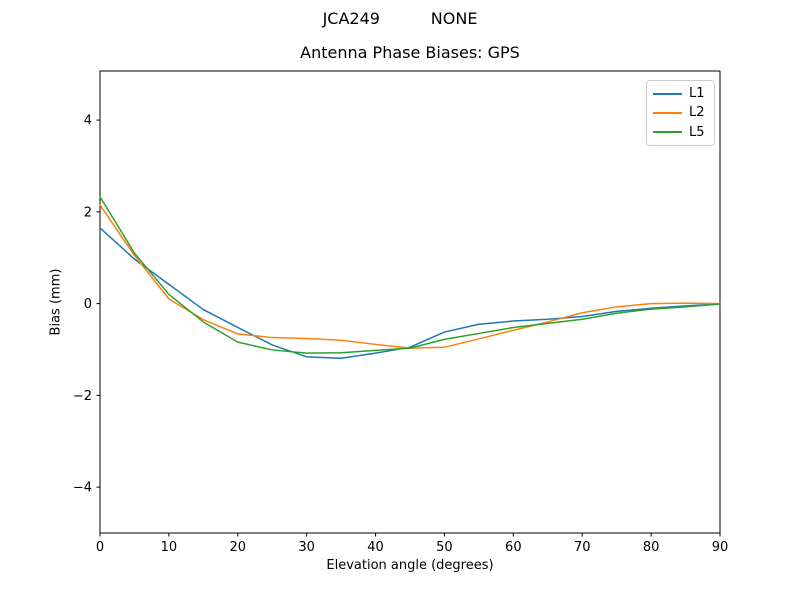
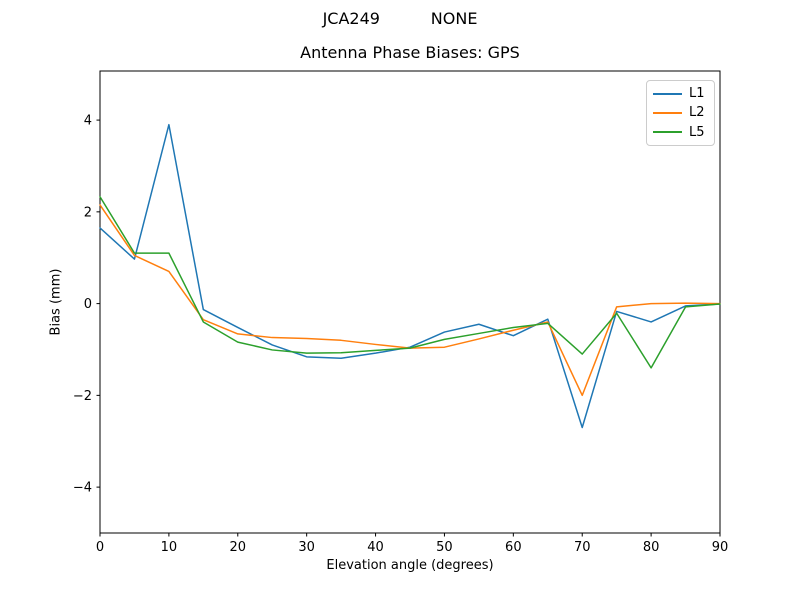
L1/10: 0.4 -> 3.9
L2/10: 0.1 -> 0.7
L5/10: 0.2 -> 1.1
L1/60: -0.4 -> -0.7
L1/70: -0.3 -> -2.7
L2/70: -0.2 -> -2.0
L5/70: -0.3 -> -1.1
L1/80: -0.1 -> -0.4
L5/80: -0.1 -> -1.4
